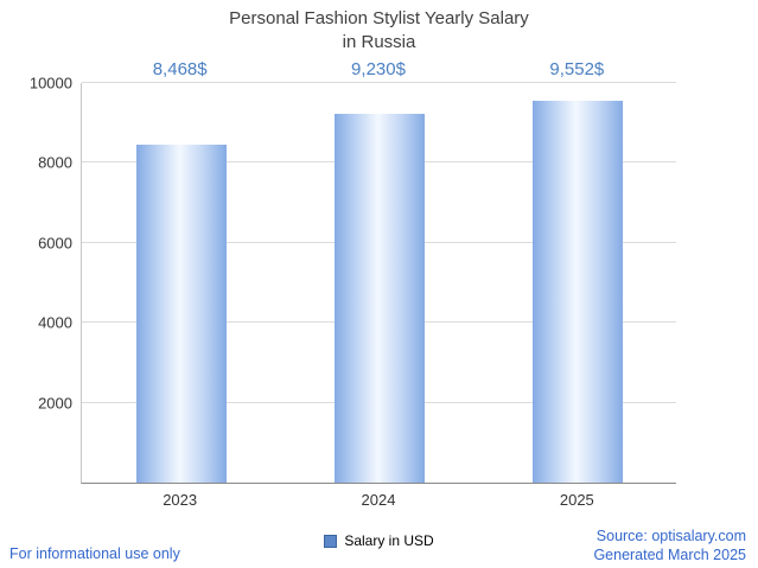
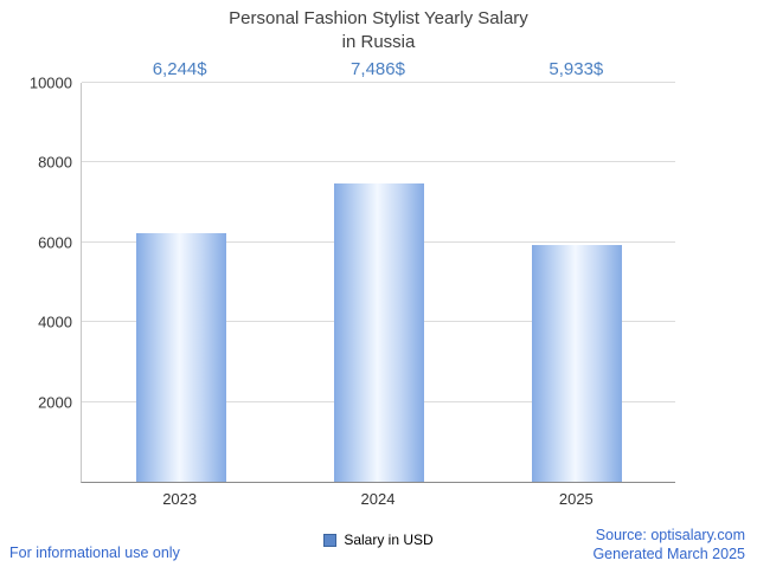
2023: 8,468 -> 6,244
2024: 9,230 -> 7,486
2025: 9,552 -> 5,933
